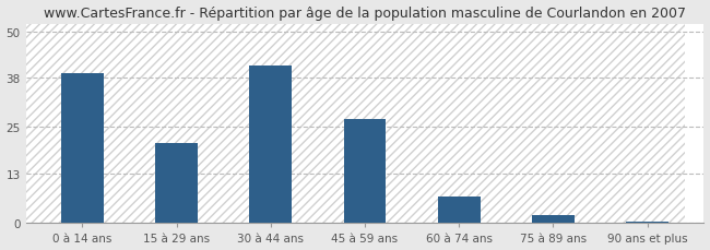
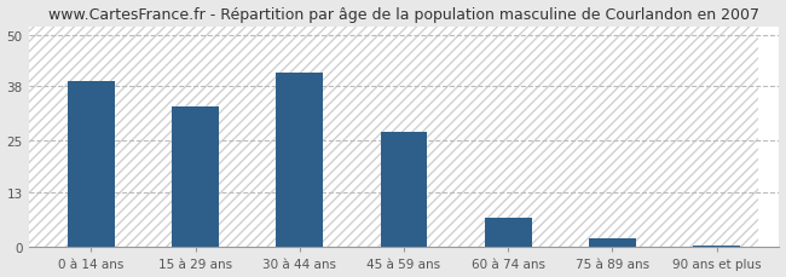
15 à 29 ans: 21.0 -> 33.0
